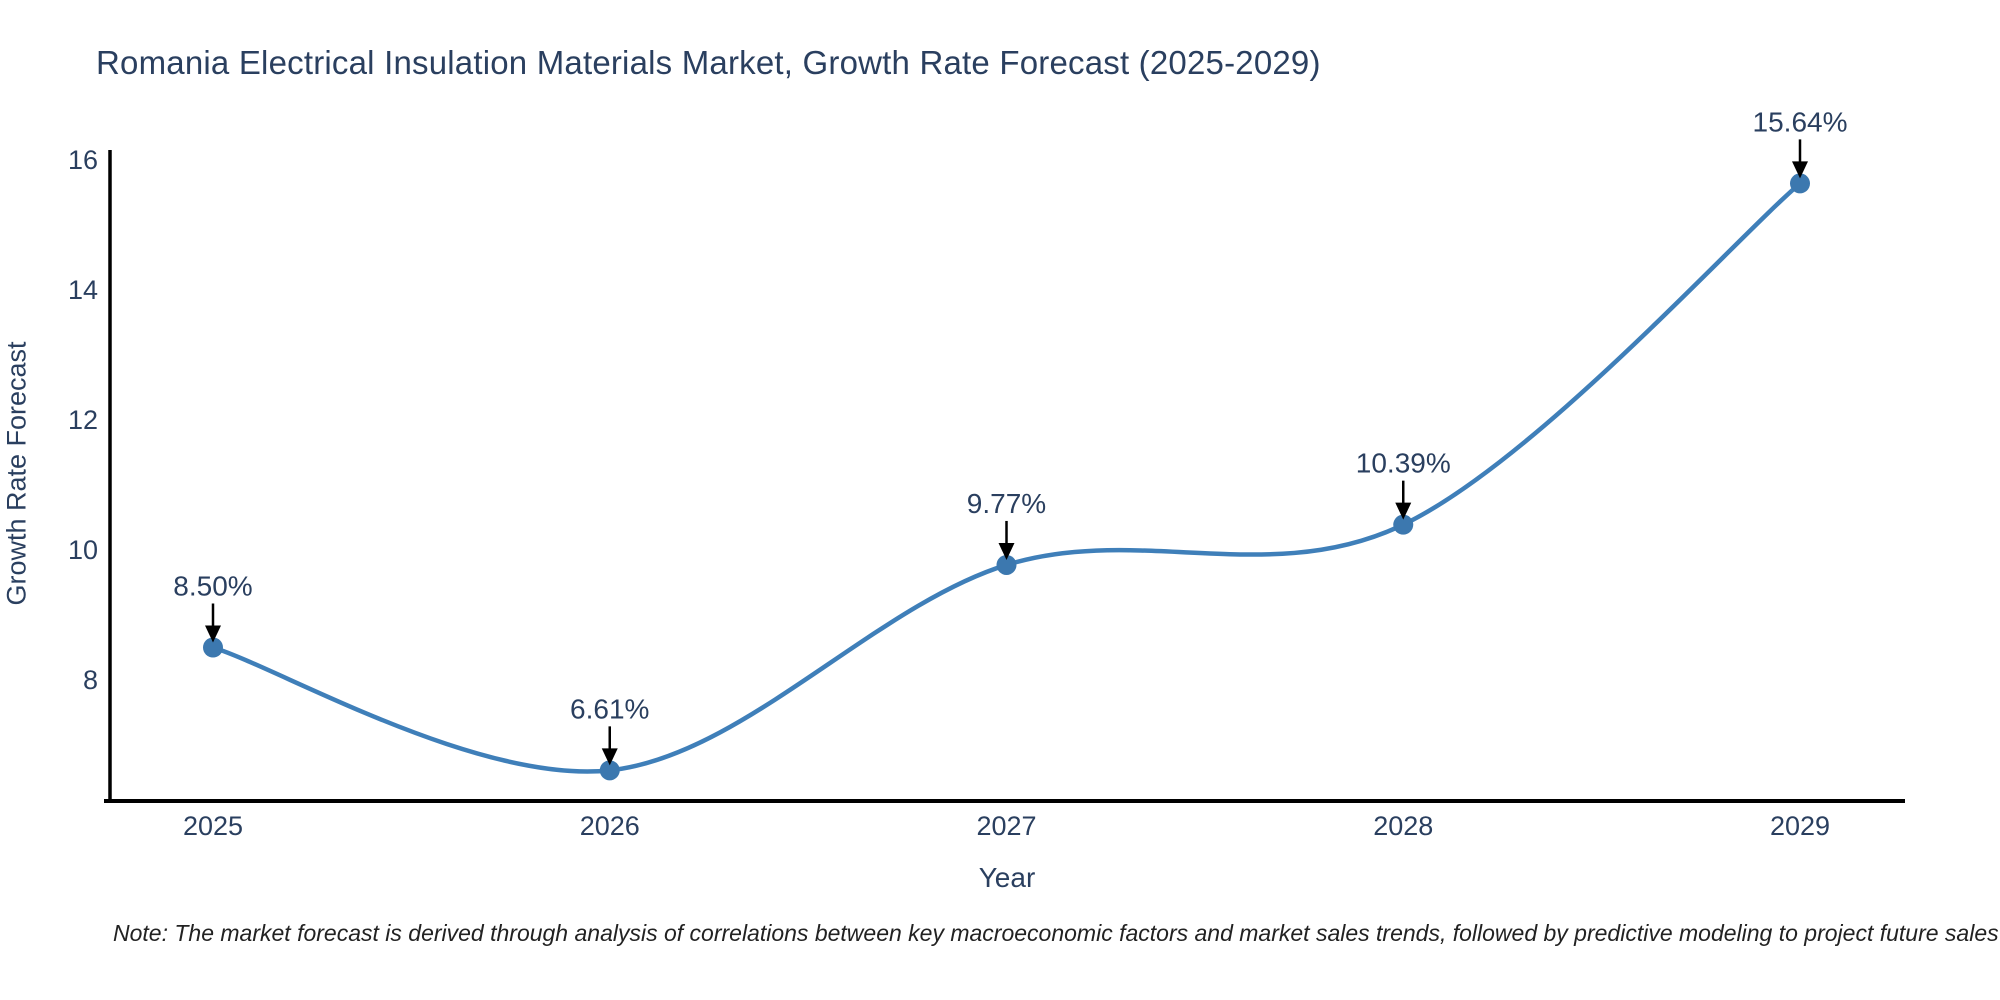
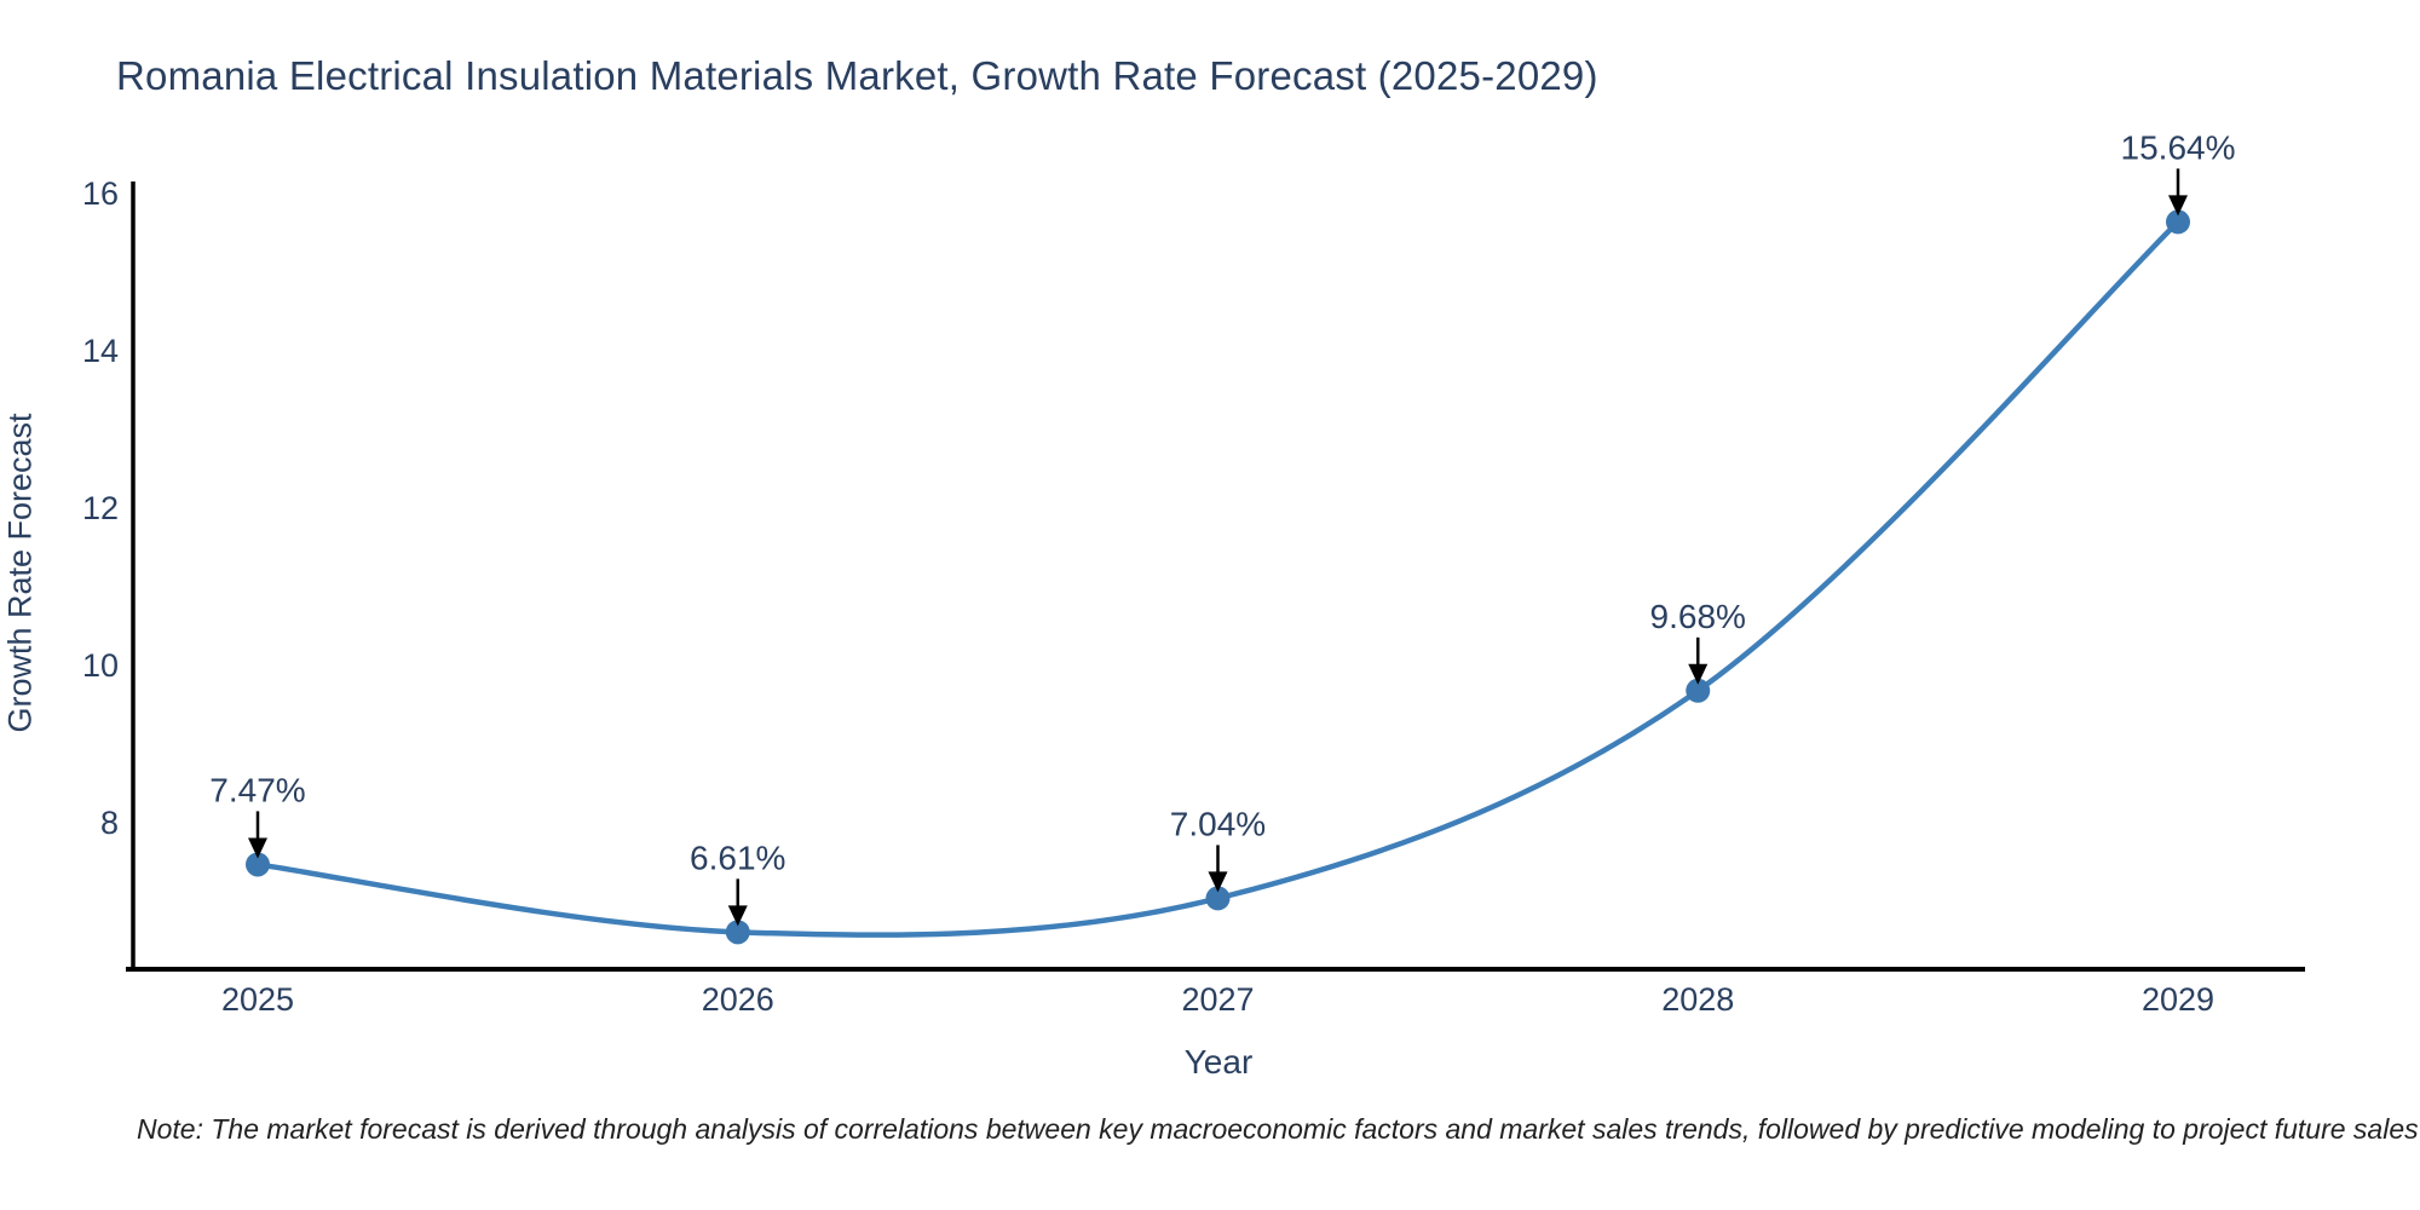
2025: 8.50% -> 7.47%
2027: 9.77% -> 7.04%
2028: 10.39% -> 9.68%
